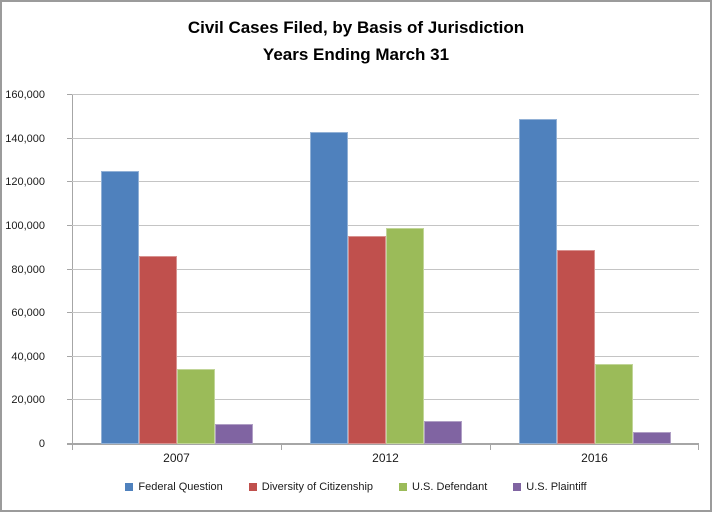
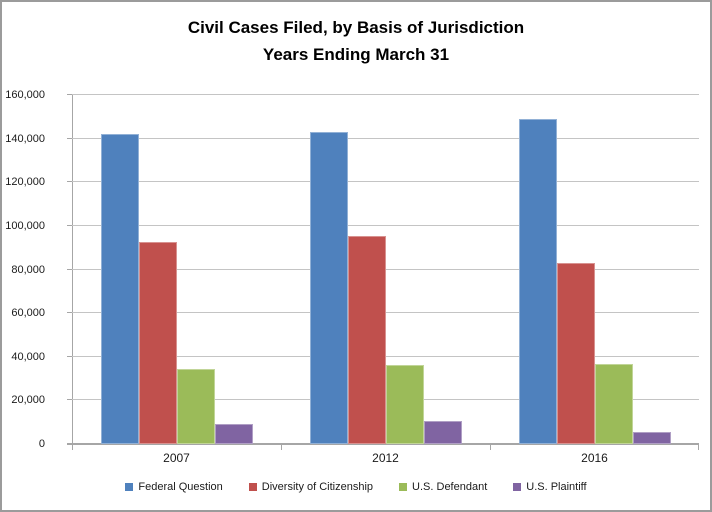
Federal Question/2007: 125000 -> 142000
Diversity of Citizenship/2007: 86000 -> 92000
U.S. Defendant/2012: 99000 -> 36000
Diversity of Citizenship/2016: 89000 -> 83000
